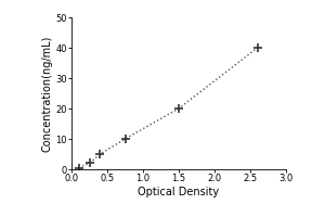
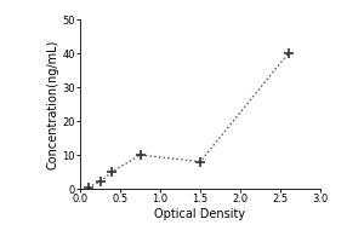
1.5: 20.0 -> 8.0
